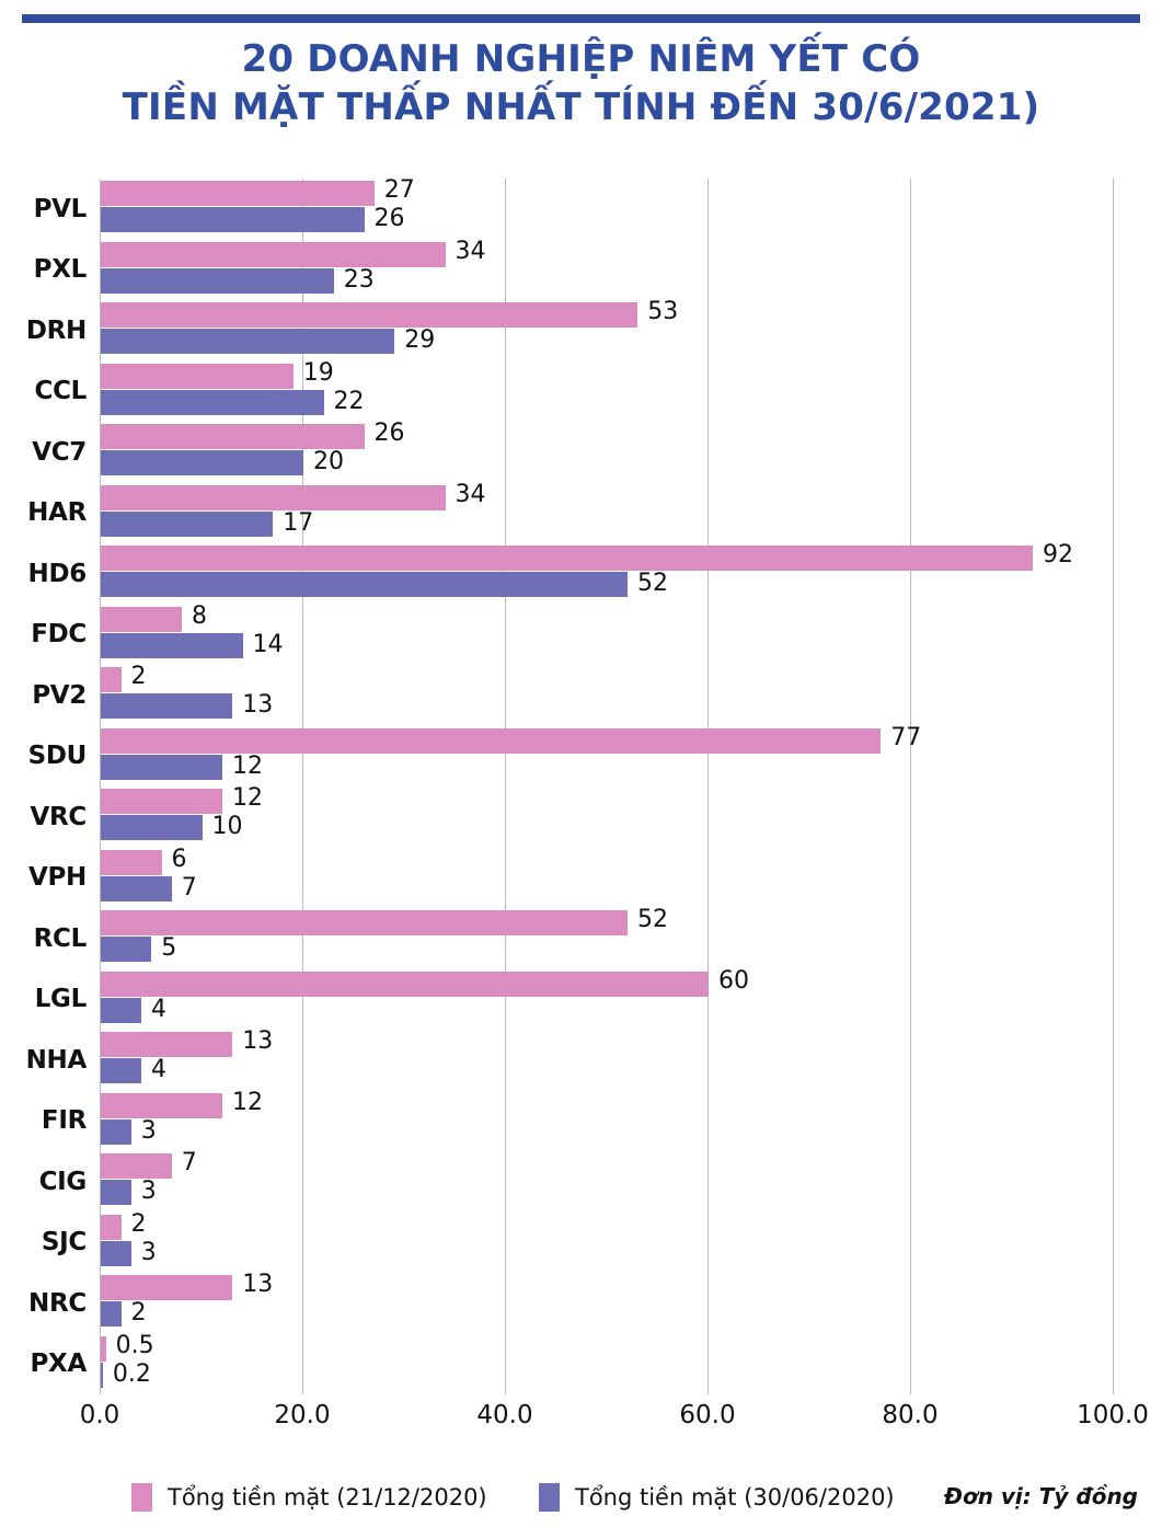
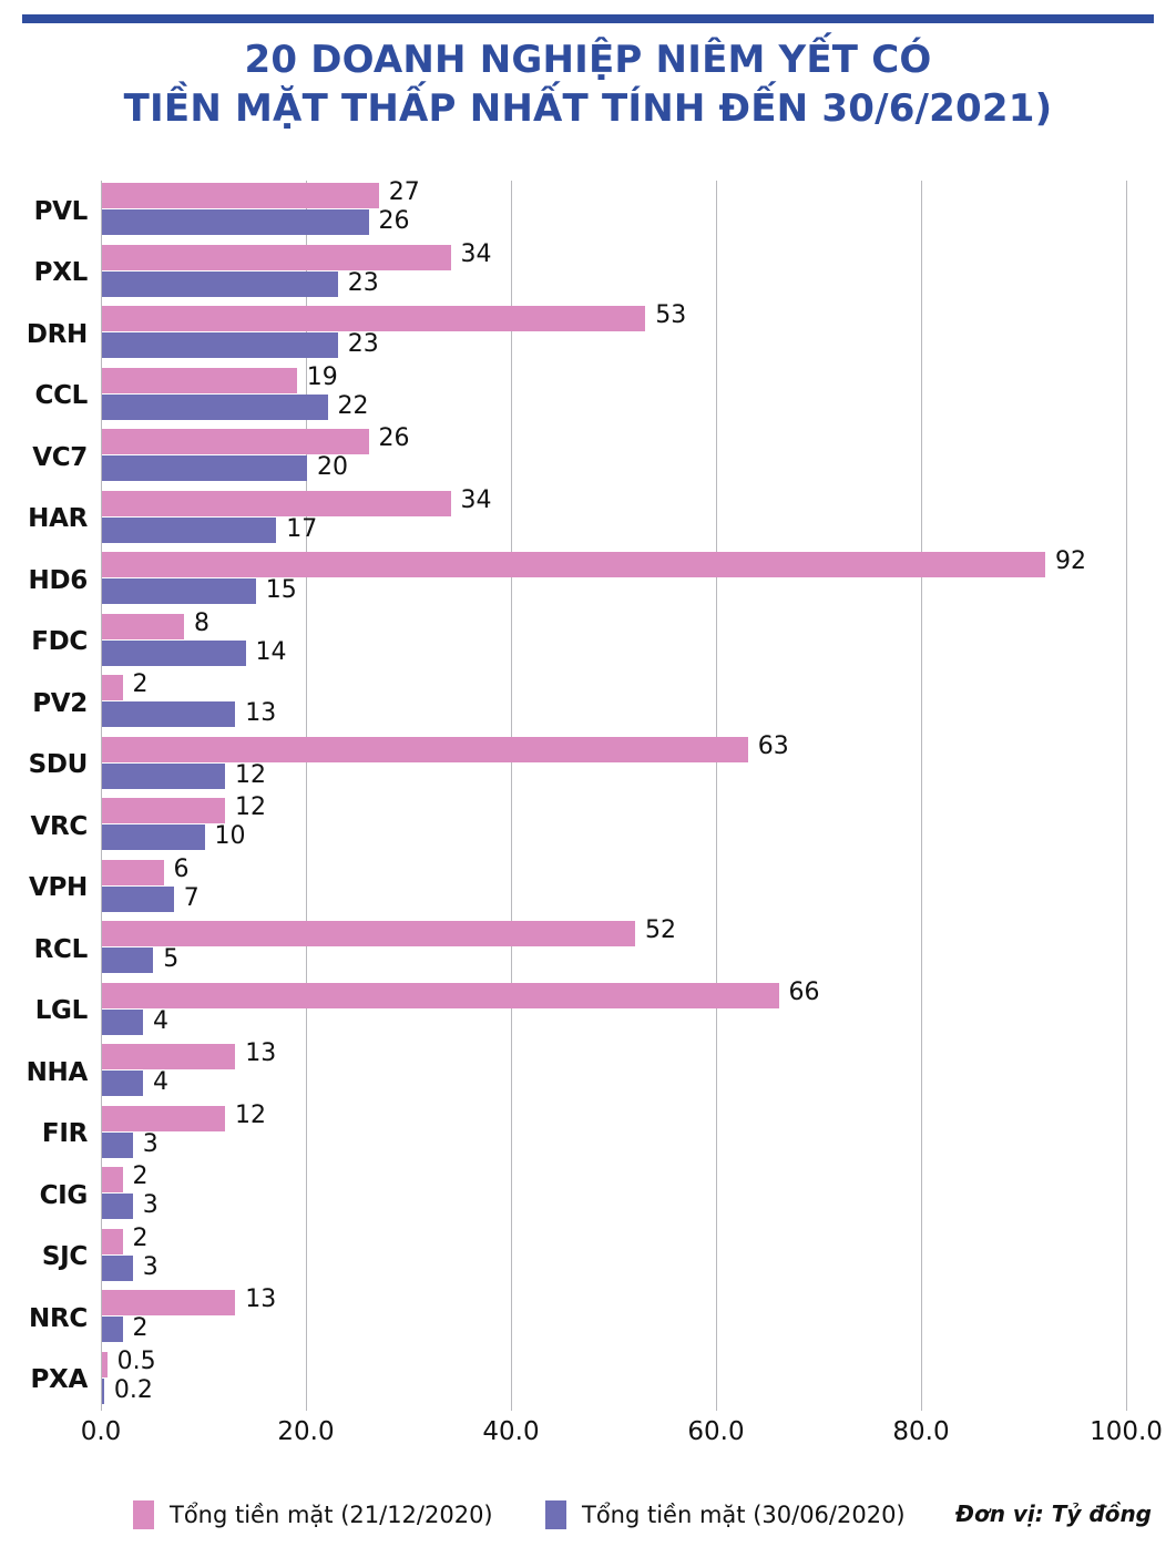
Tổng tiền mặt (30/06/2020)/DRH: 29 -> 23
Tổng tiền mặt (30/06/2020)/HD6: 52 -> 15
Tổng tiền mặt (21/12/2020)/SDU: 77 -> 63
Tổng tiền mặt (21/12/2020)/LGL: 60 -> 66
Tổng tiền mặt (21/12/2020)/CIG: 7 -> 2
